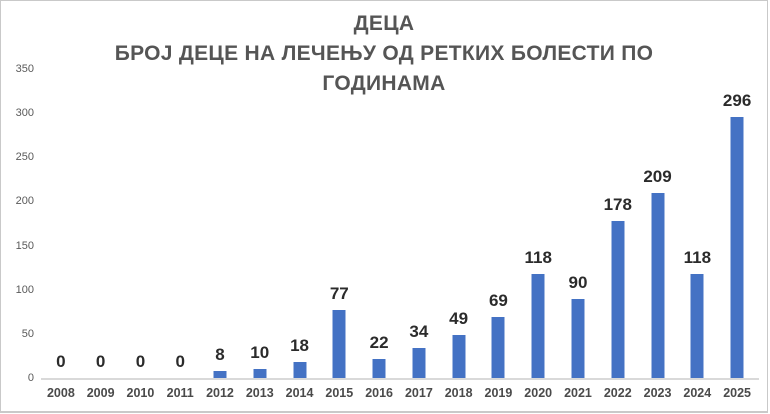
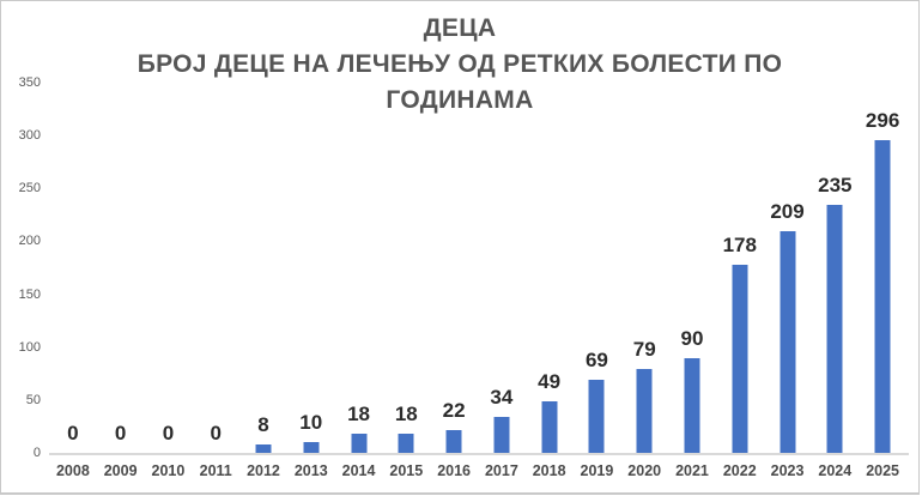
2015: 77 -> 18
2020: 118 -> 79
2024: 118 -> 235
